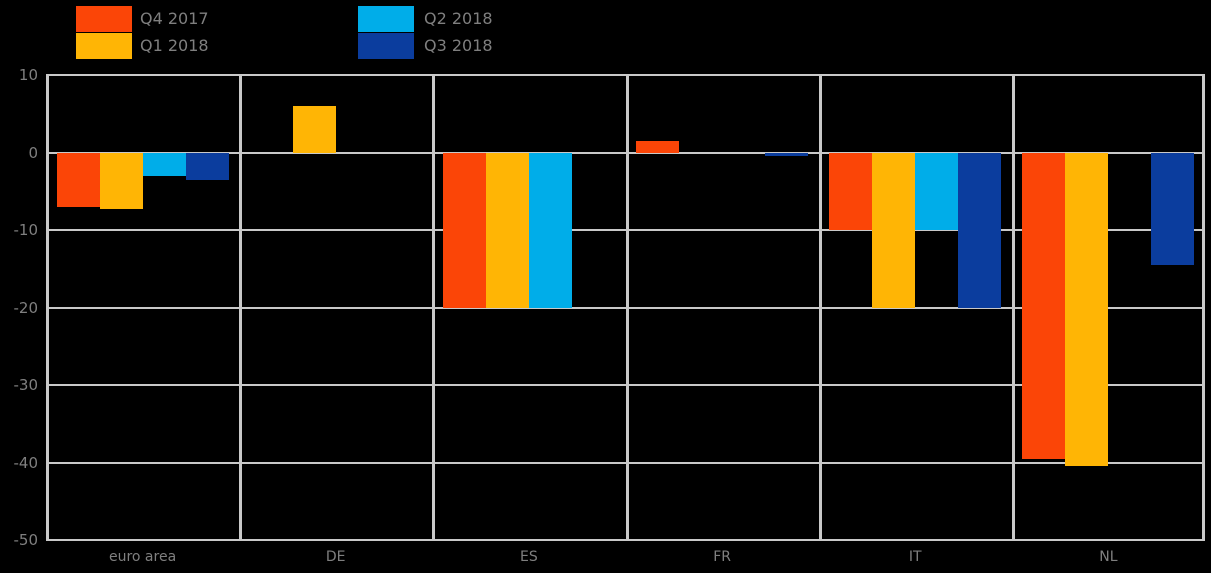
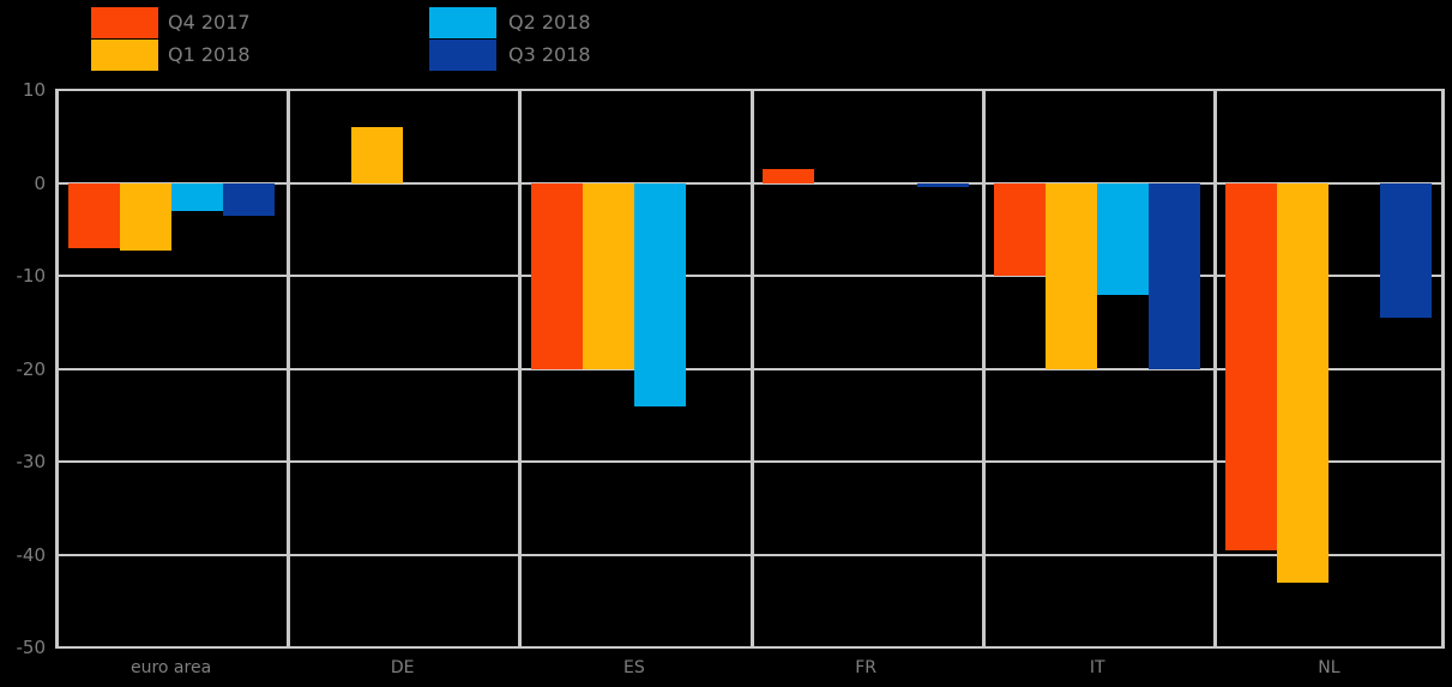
Q2 2018/ES: -20 -> -24
Q2 2018/IT: -10 -> -12
Q1 2018/NL: -40 -> -43
